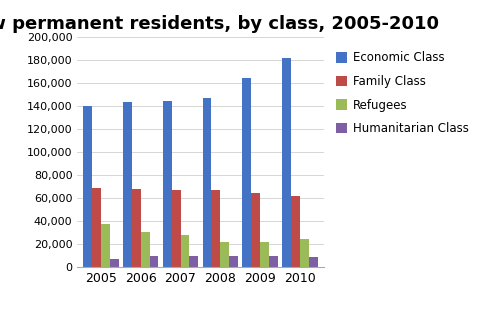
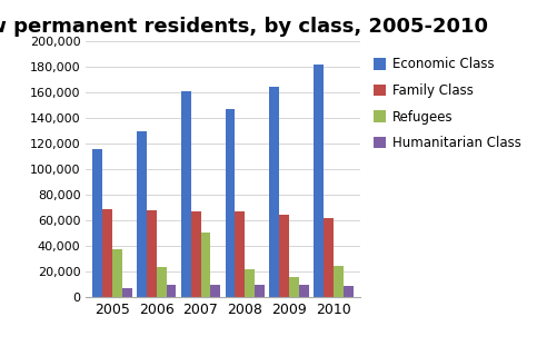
Economic Class/2005: 140,000 -> 116,000
Economic Class/2006: 144,000 -> 130,000
Refugees/2006: 31,000 -> 24,000
Economic Class/2007: 145,000 -> 161,000
Refugees/2007: 28,000 -> 51,000
Refugees/2009: 22,000 -> 16,000
